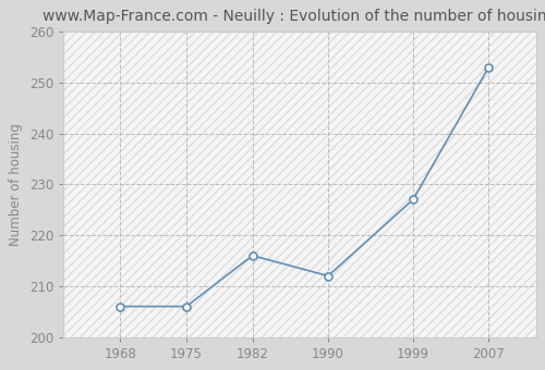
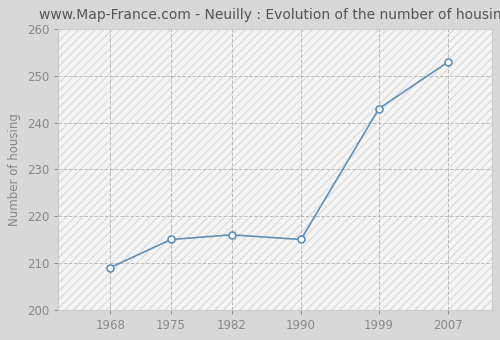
1968: 206 -> 209
1975: 206 -> 215
1990: 212 -> 215
1999: 227 -> 243
